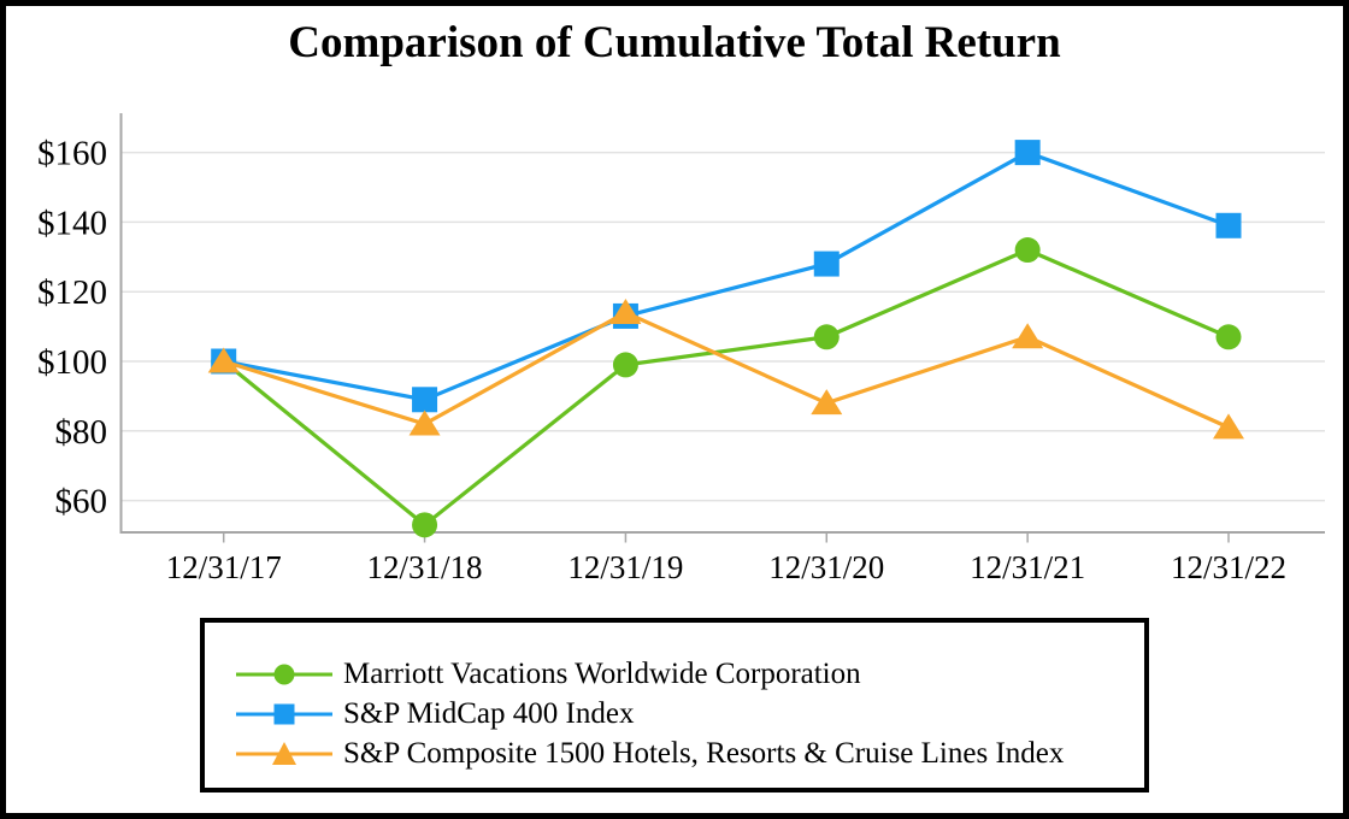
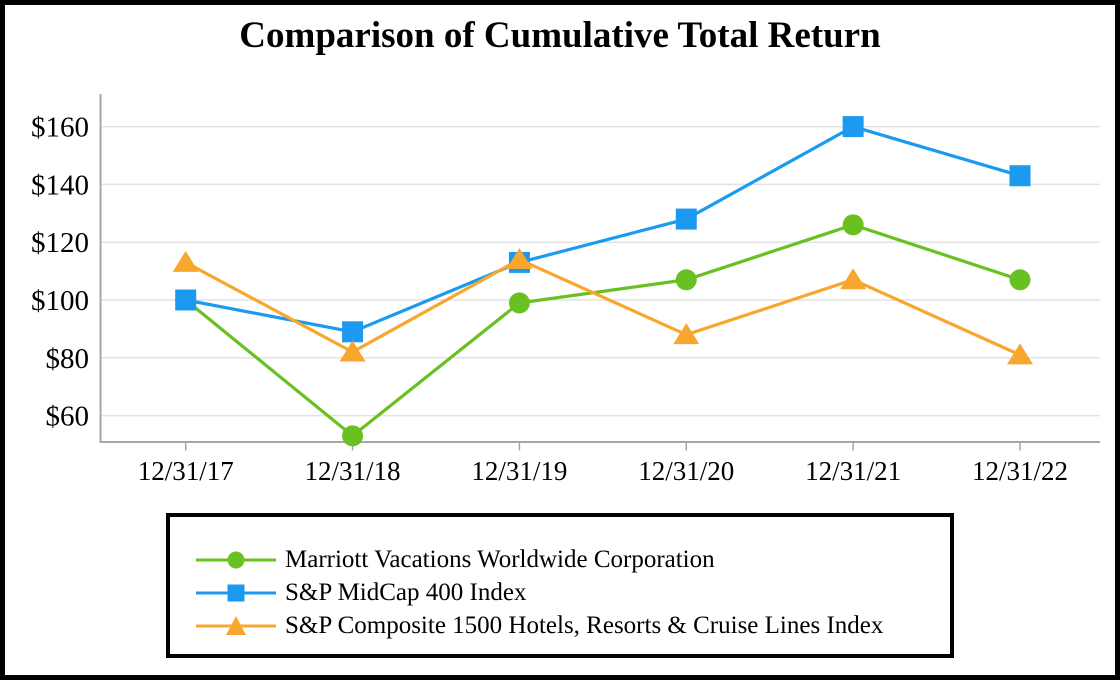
S&P Composite 1500 Hotels, Resorts & Cruise Lines Index/12/31/17: $100 -> $113
Marriott Vacations Worldwide Corporation/12/31/21: $132 -> $126
S&P MidCap 400 Index/12/31/22: $139 -> $143
